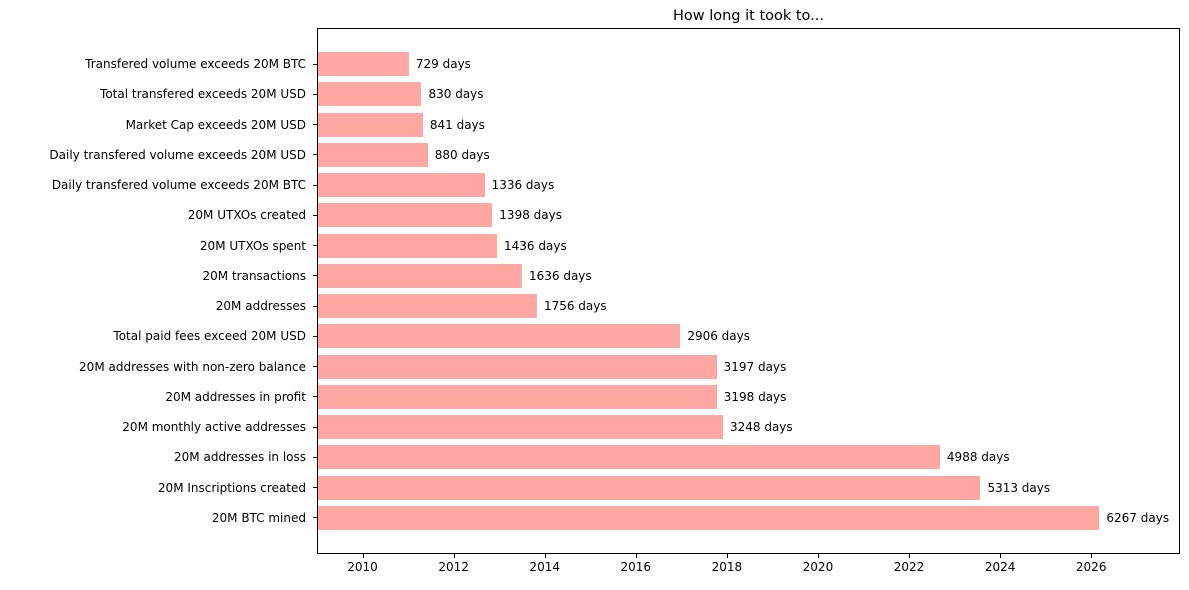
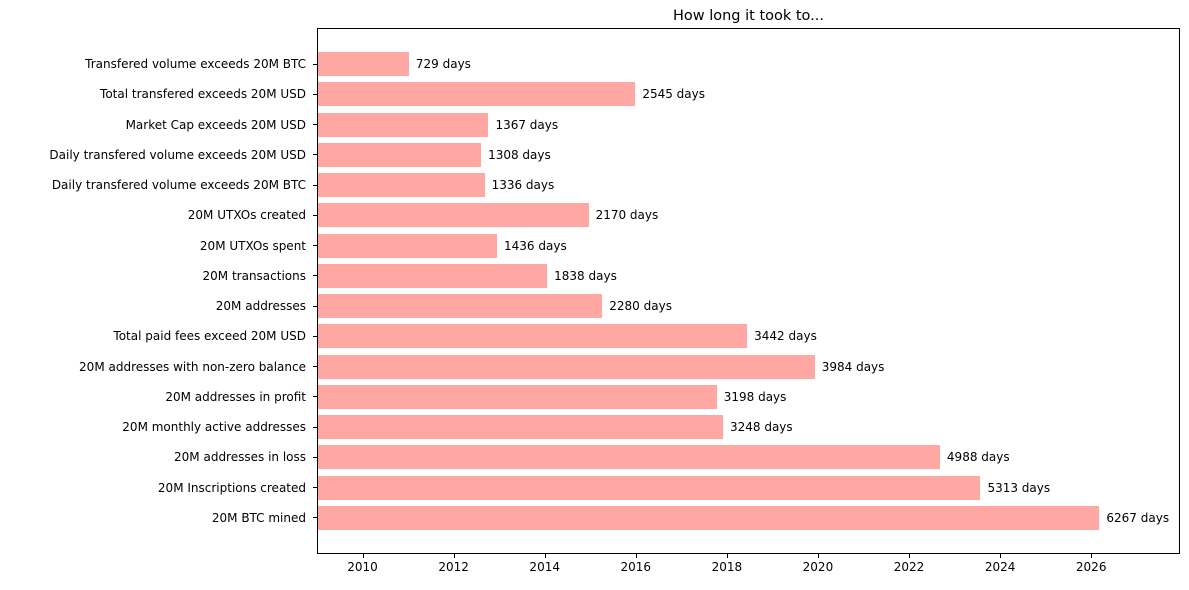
Total transfered exceeds 20M USD: 830 -> 2545
Market Cap exceeds 20M USD: 841 -> 1367
Daily transfered volume exceeds 20M USD: 880 -> 1308
20M UTXOs created: 1398 -> 2170
20M transactions: 1636 -> 1838
20M addresses: 1756 -> 2280
Total paid fees exceed 20M USD: 2906 -> 3442
20M addresses with non-zero balance: 3197 -> 3984
